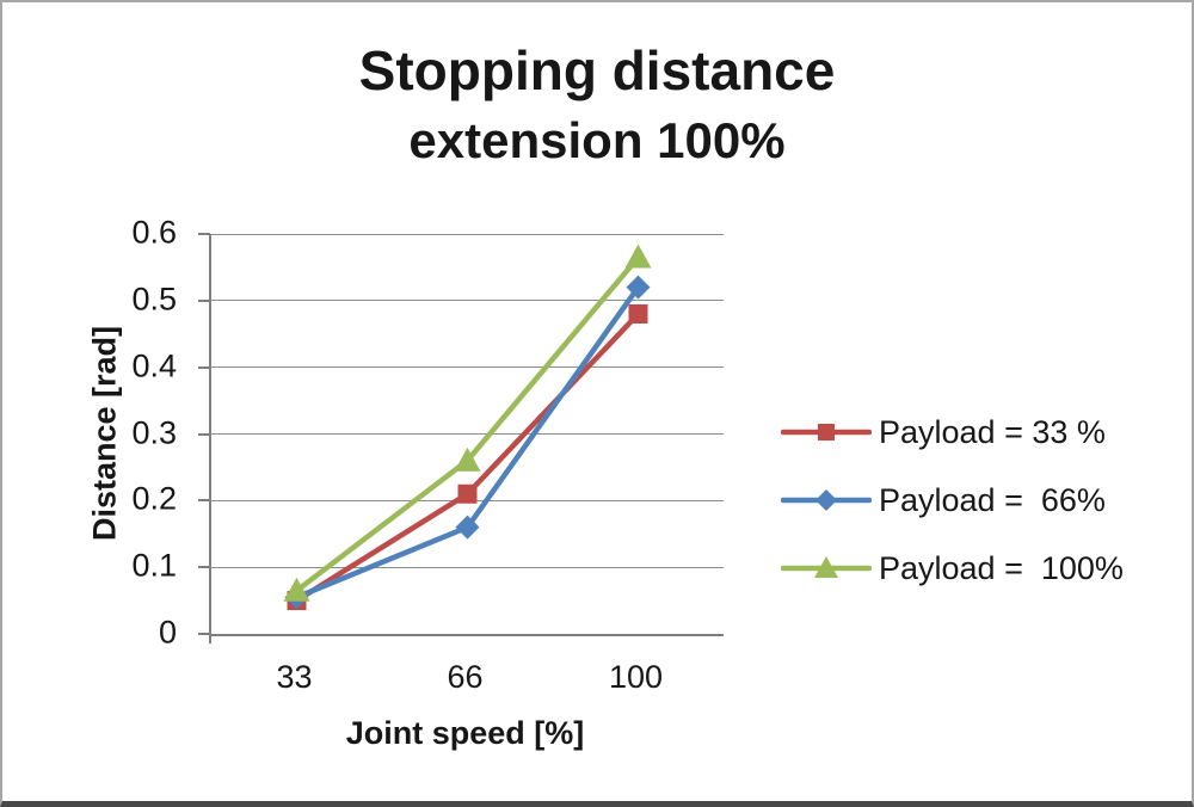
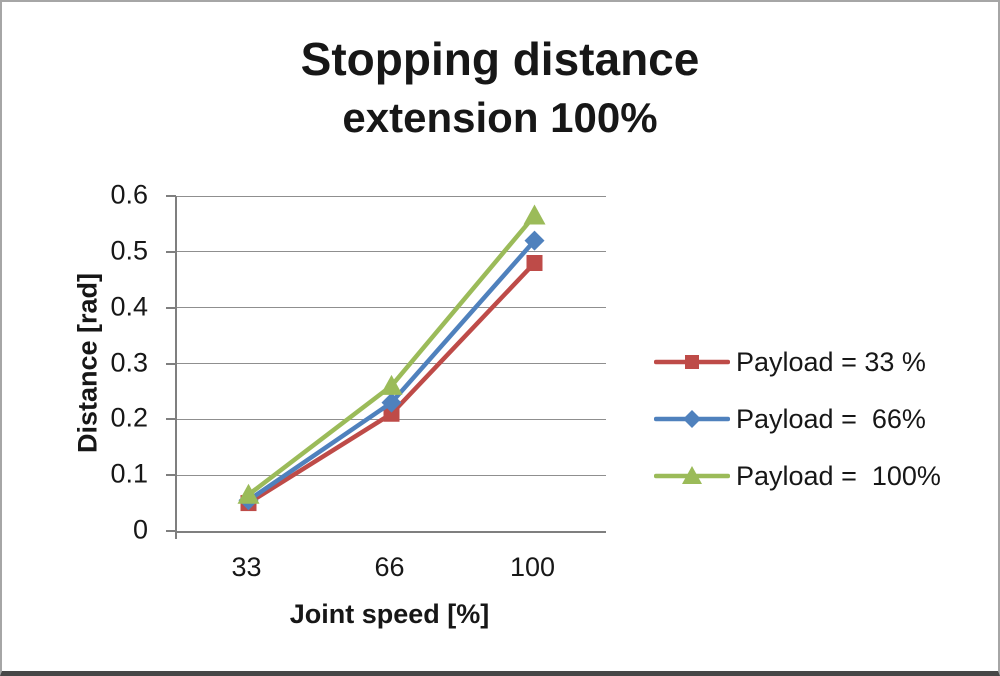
Payload = 66%/66: 0.16 -> 0.23
